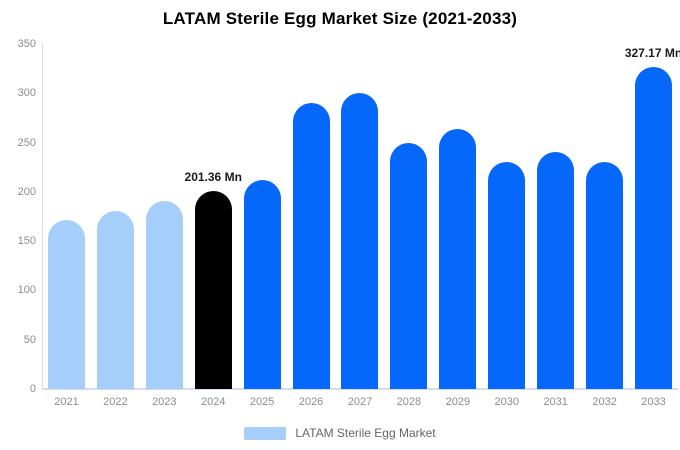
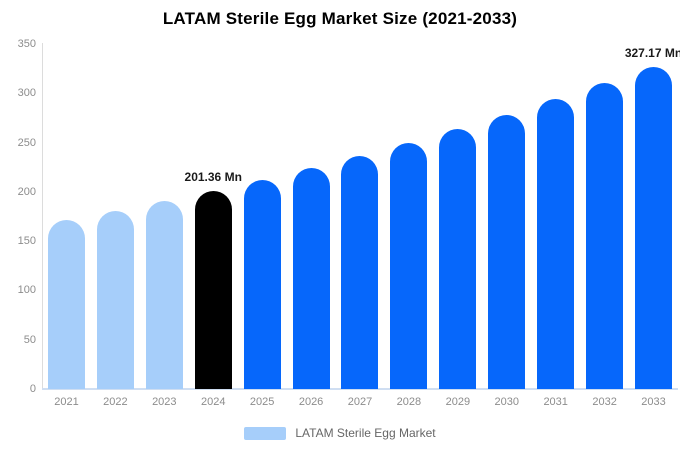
2026: 290 -> 220
2027: 300 -> 240
2030: 230 -> 280
2031: 240 -> 290
2032: 230 -> 310
